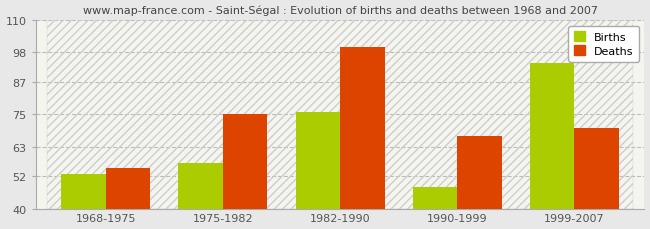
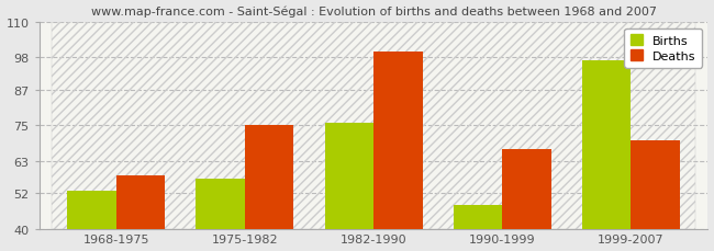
Deaths/1968-1975: 55 -> 58
Births/1999-2007: 94 -> 97
